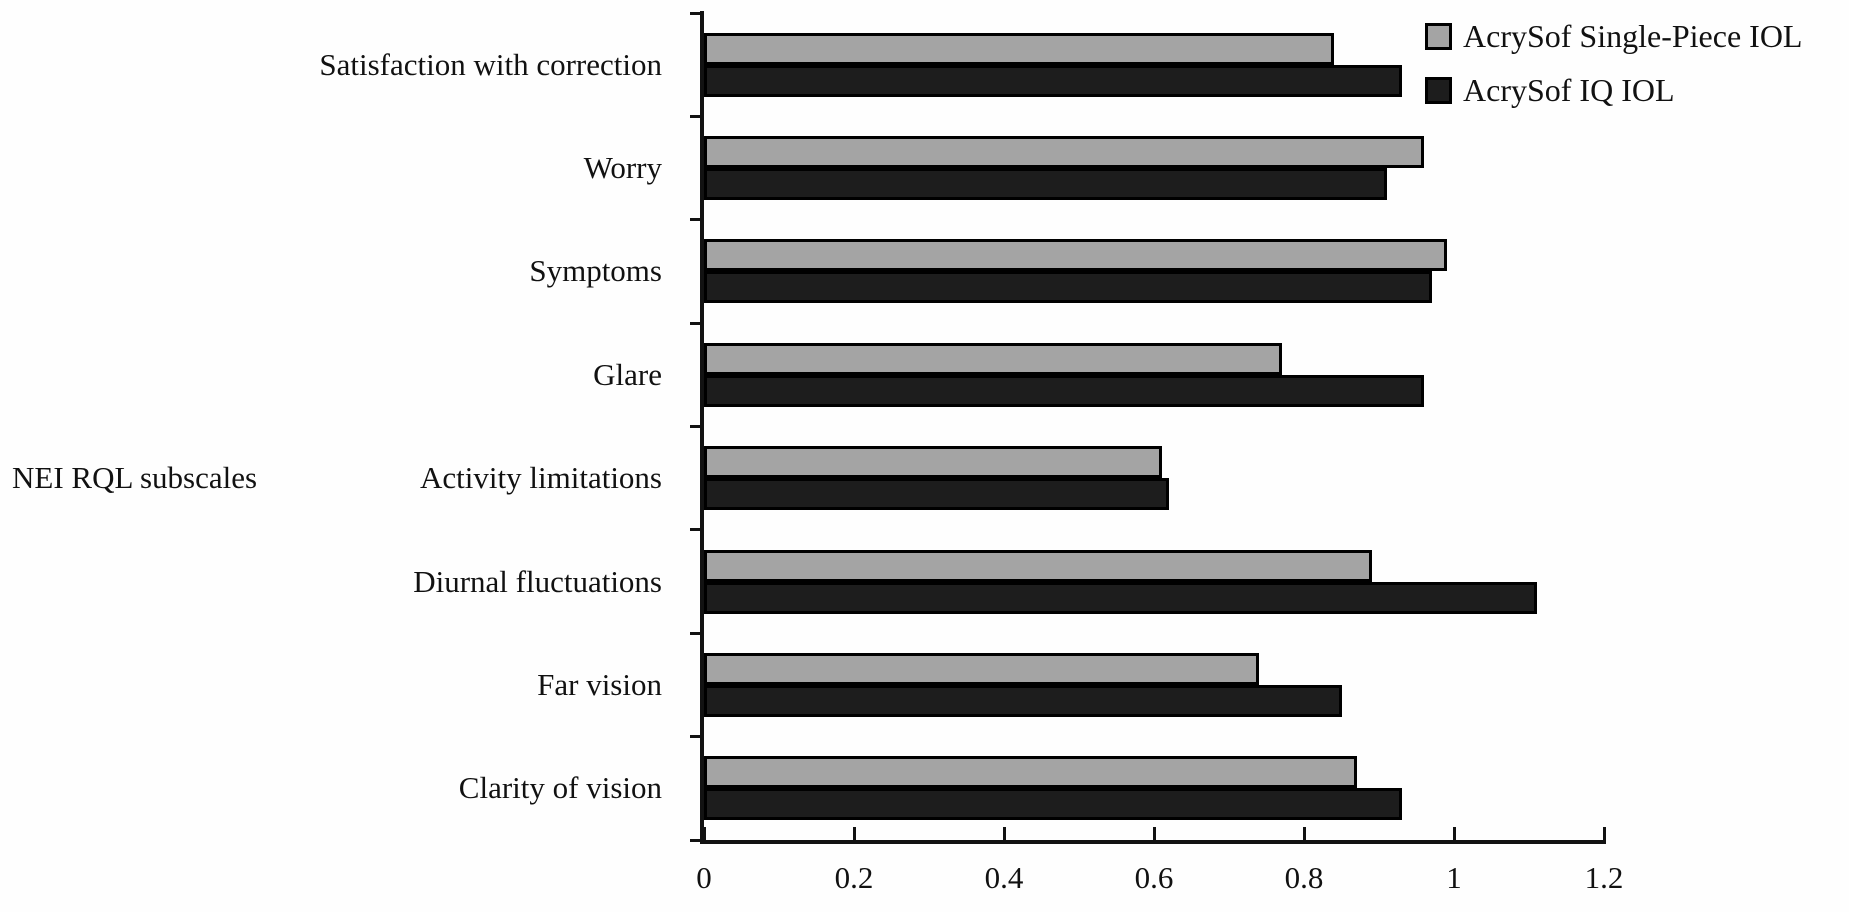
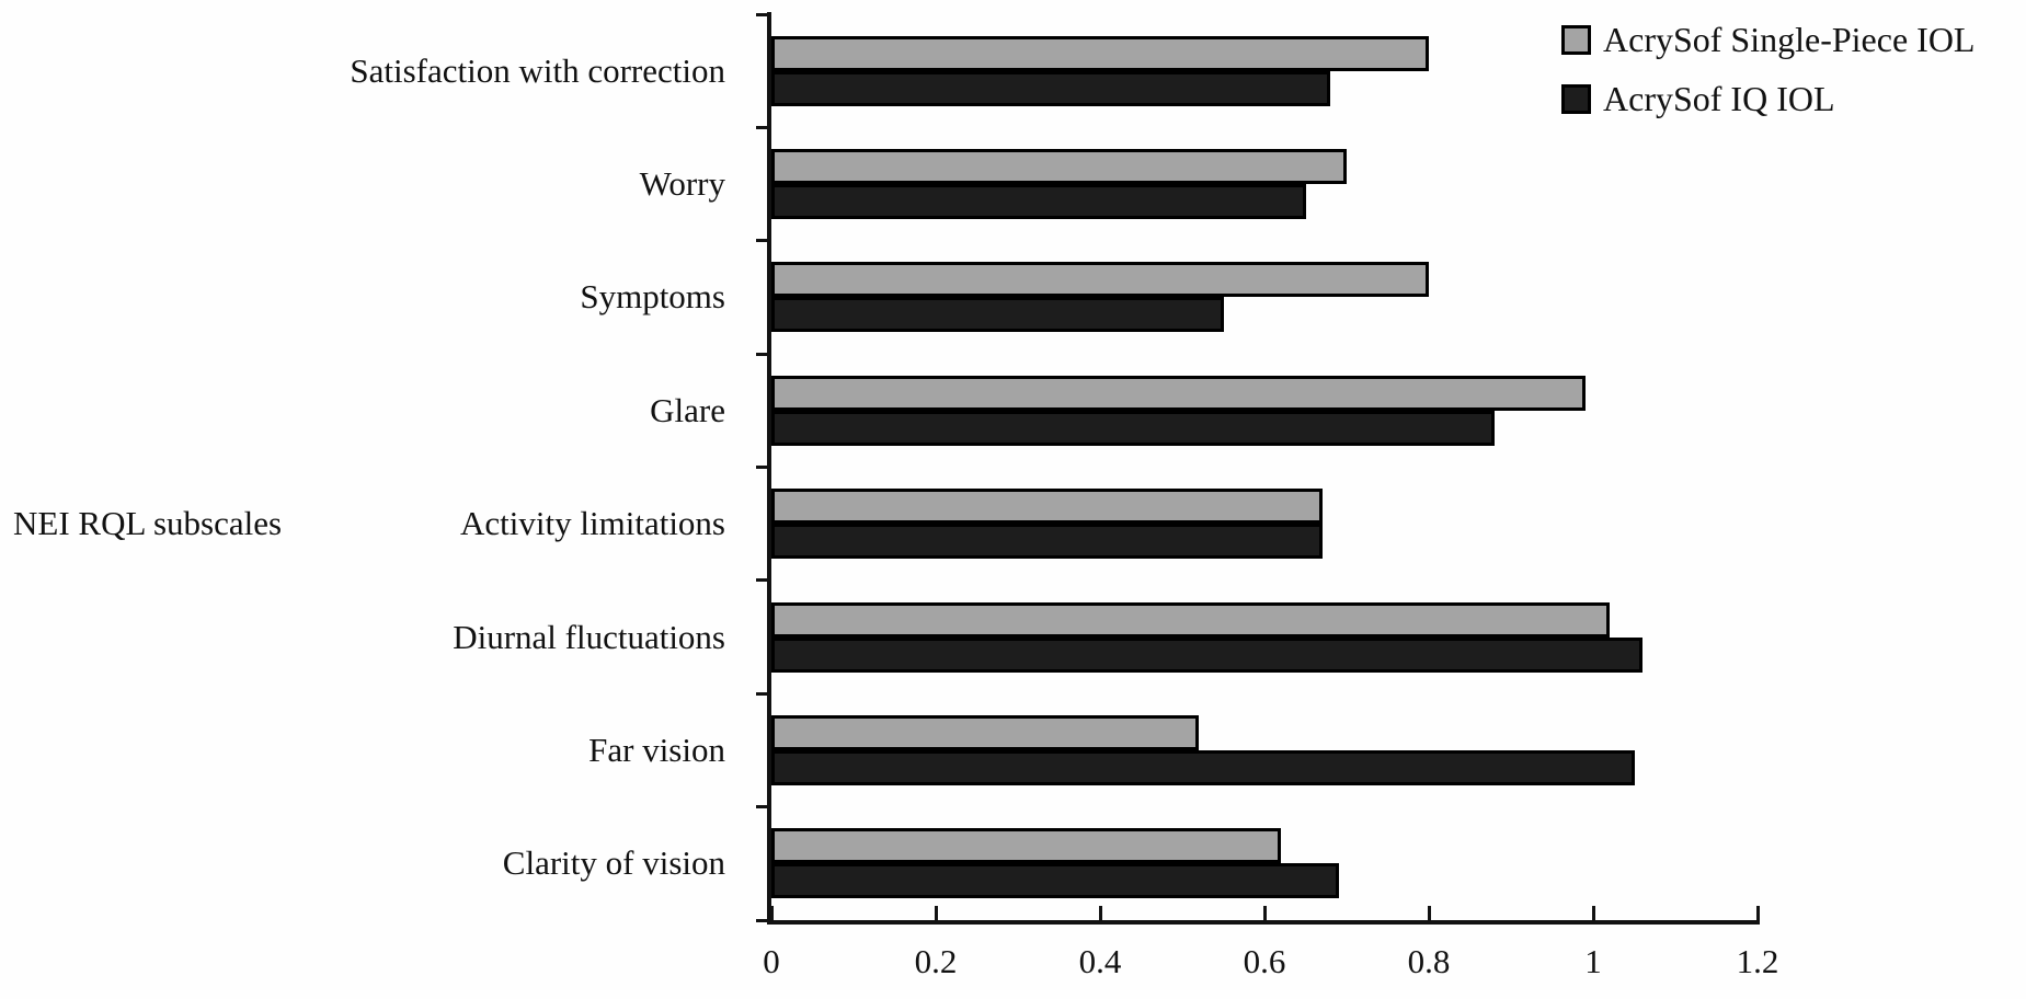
AcrySof Single-Piece IOL/Satisfaction with correction: 0.84 -> 0.80
AcrySof IQ IOL/Satisfaction with correction: 0.93 -> 0.68
AcrySof Single-Piece IOL/Worry: 0.96 -> 0.70
AcrySof IQ IOL/Worry: 0.91 -> 0.65
AcrySof Single-Piece IOL/Symptoms: 0.99 -> 0.80
AcrySof IQ IOL/Symptoms: 0.97 -> 0.55
AcrySof Single-Piece IOL/Glare: 0.77 -> 0.99
AcrySof IQ IOL/Glare: 0.96 -> 0.88
AcrySof Single-Piece IOL/Activity limitations: 0.61 -> 0.67
AcrySof IQ IOL/Activity limitations: 0.62 -> 0.67
AcrySof Single-Piece IOL/Diurnal fluctuations: 0.89 -> 1.02
AcrySof IQ IOL/Diurnal fluctuations: 1.11 -> 1.06
AcrySof Single-Piece IOL/Far vision: 0.74 -> 0.52
AcrySof IQ IOL/Far vision: 0.85 -> 1.05
AcrySof Single-Piece IOL/Clarity of vision: 0.87 -> 0.62
AcrySof IQ IOL/Clarity of vision: 0.93 -> 0.69
